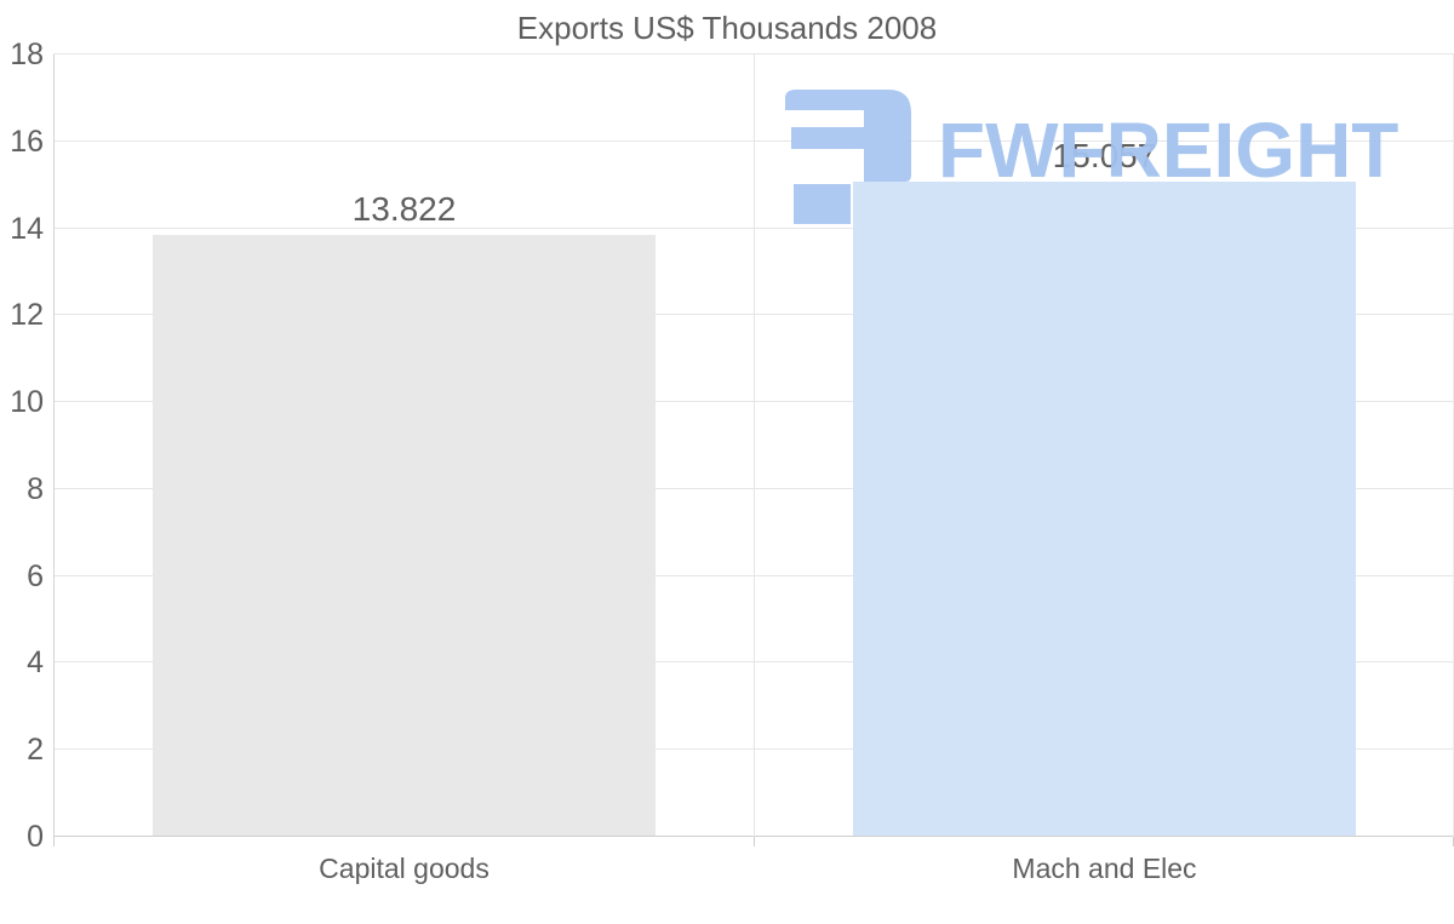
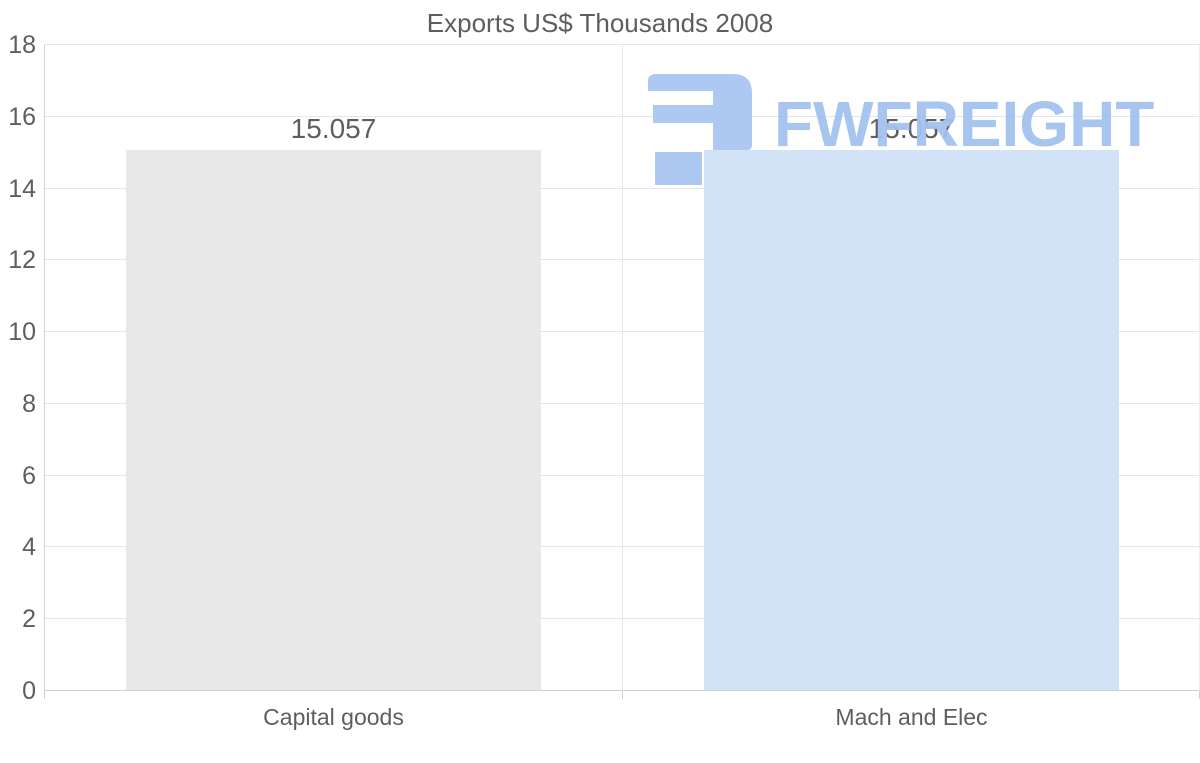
Capital goods: 13.822 -> 15.057
